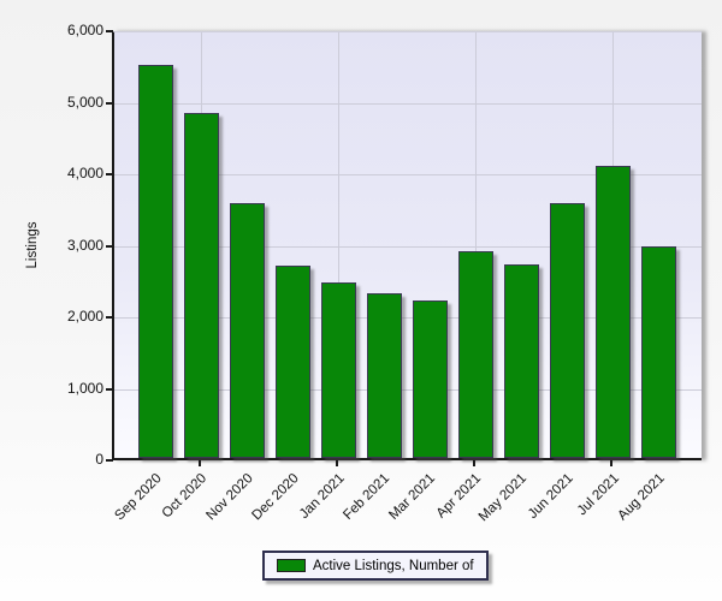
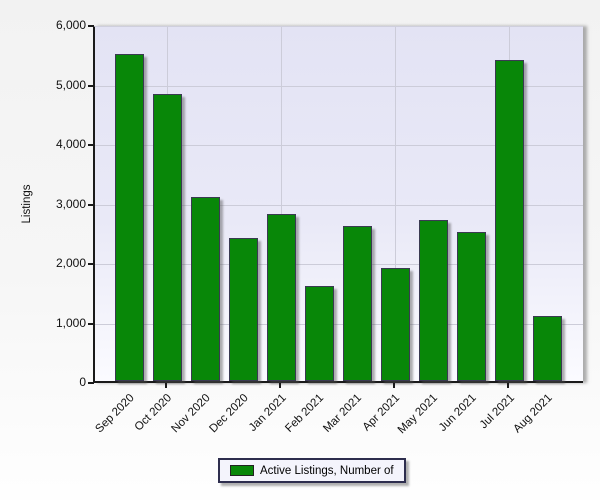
Nov 2020: 3600 -> 3100
Dec 2020: 2700 -> 2400
Jan 2021: 2500 -> 2800
Feb 2021: 2300 -> 1600
Mar 2021: 2200 -> 2600
Apr 2021: 2900 -> 1900
Jun 2021: 3600 -> 2500
Jul 2021: 4100 -> 5400
Aug 2021: 3000 -> 1100
